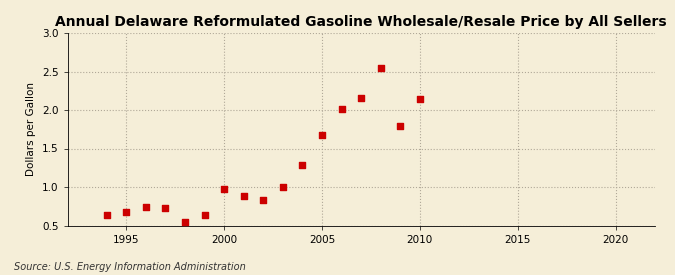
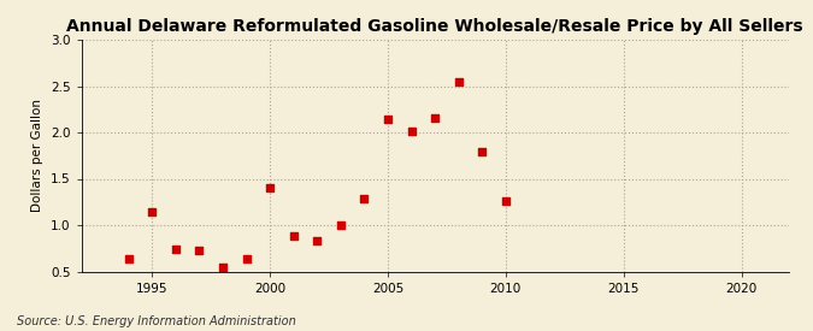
1995: 0.67 -> 1.14
2000: 0.97 -> 1.40
2005: 1.67 -> 2.14
2010: 2.14 -> 1.26
